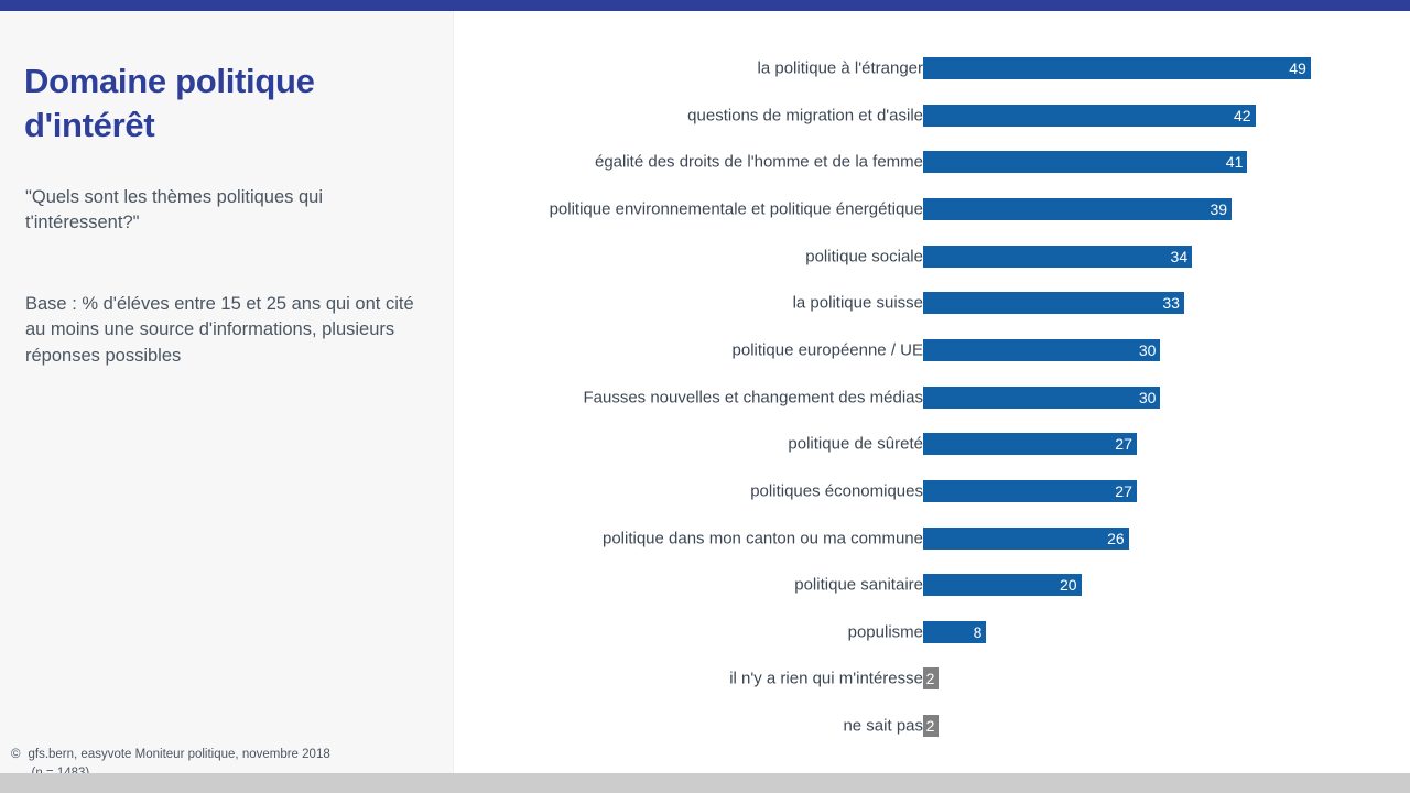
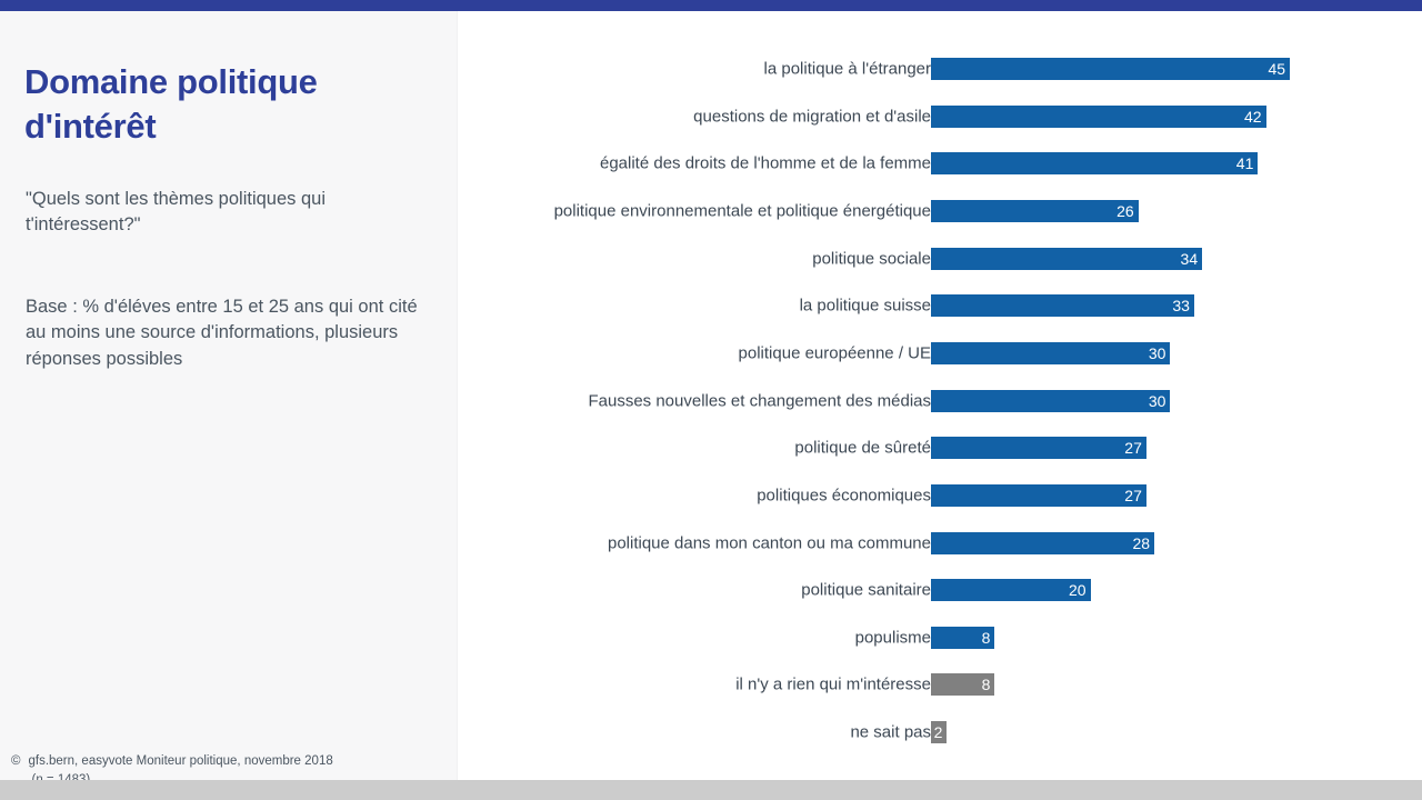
la politique à l'étranger: 49 -> 45
politique environnementale et politique énergétique: 39 -> 26
politique dans mon canton ou ma commune: 26 -> 28
il n'y a rien qui m'intéresse: 2 -> 8
